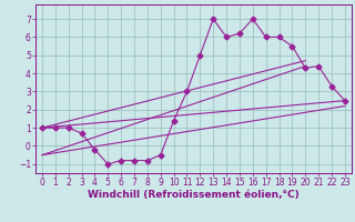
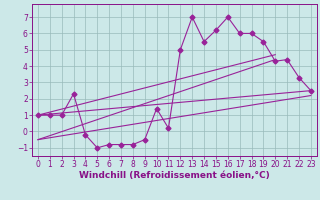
3: 0.7 -> 2.3
11: 3.0 -> 0.2
14: 6.0 -> 5.5
